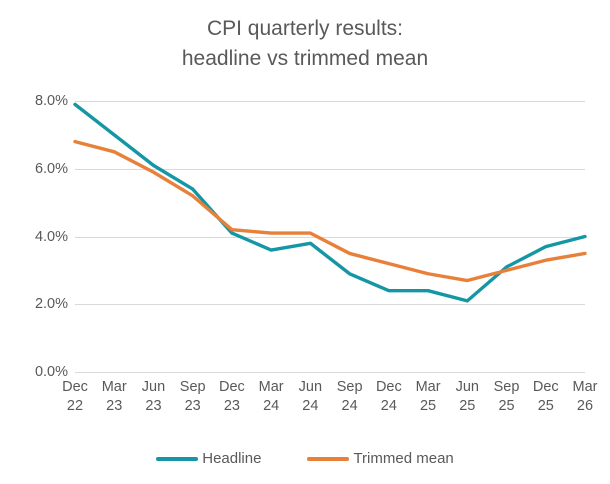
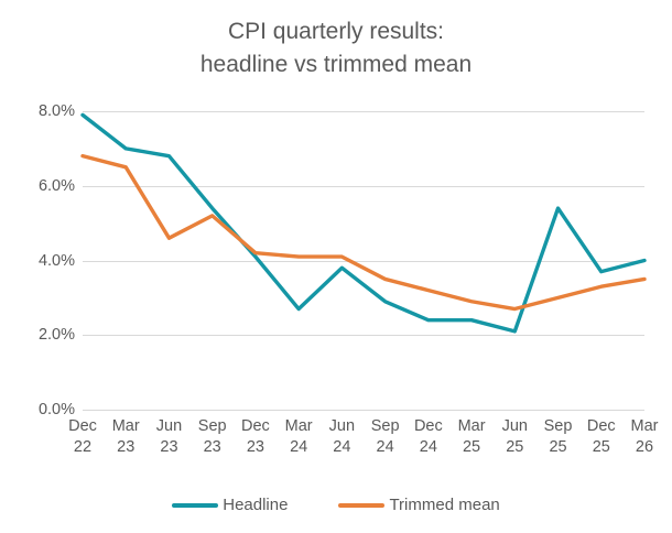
Headline/Jun 23: 6.1% -> 6.8%
Trimmed mean/Jun 23: 5.9% -> 4.6%
Headline/Mar 24: 3.6% -> 2.7%
Headline/Sep 25: 3.1% -> 5.4%
